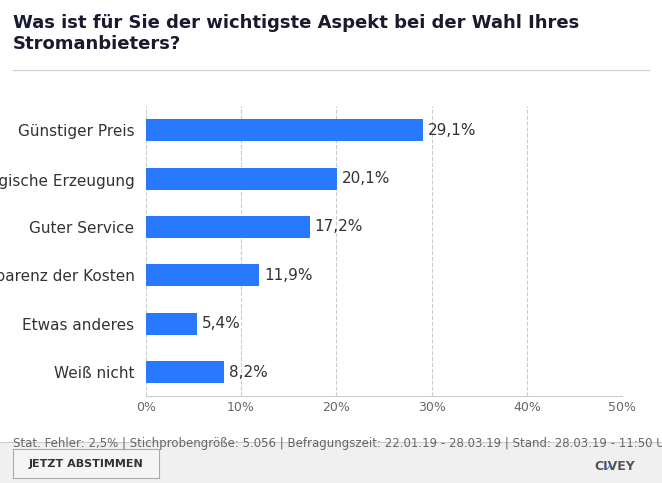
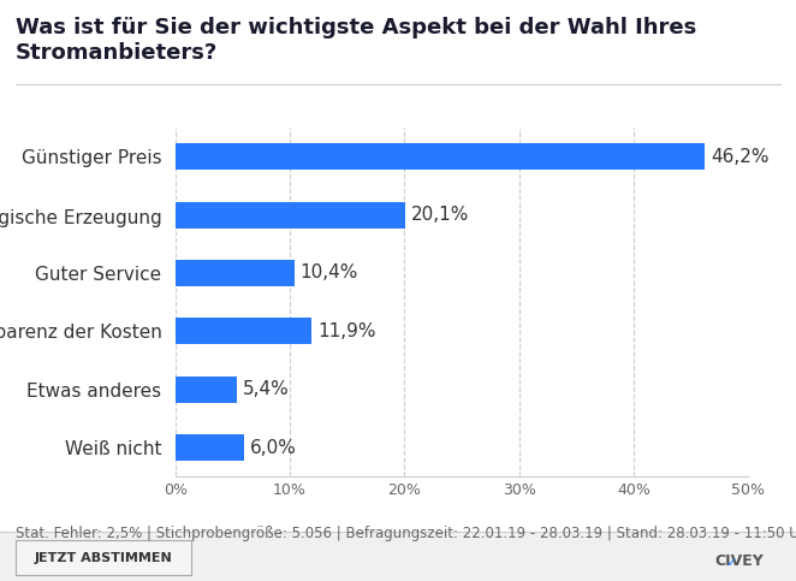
Günstiger Preis: 29,1% -> 46,2%
Guter Service: 17,2% -> 10,4%
Weiß nicht: 8,2% -> 6,0%
